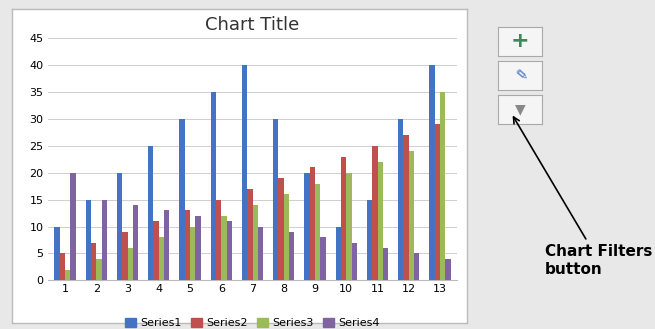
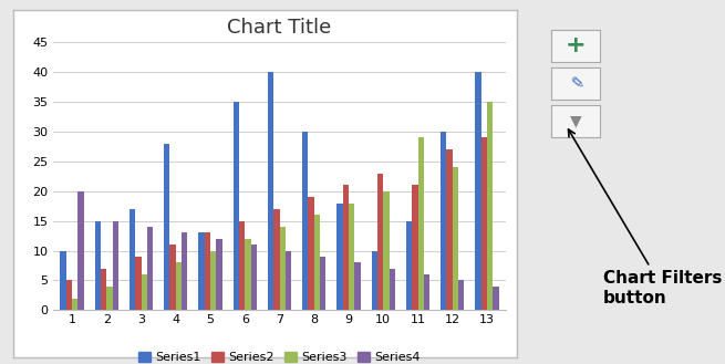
Series1/3: 20 -> 17
Series1/4: 25 -> 28
Series1/5: 30 -> 13
Series1/9: 20 -> 18
Series2/11: 25 -> 21
Series3/11: 22 -> 29
